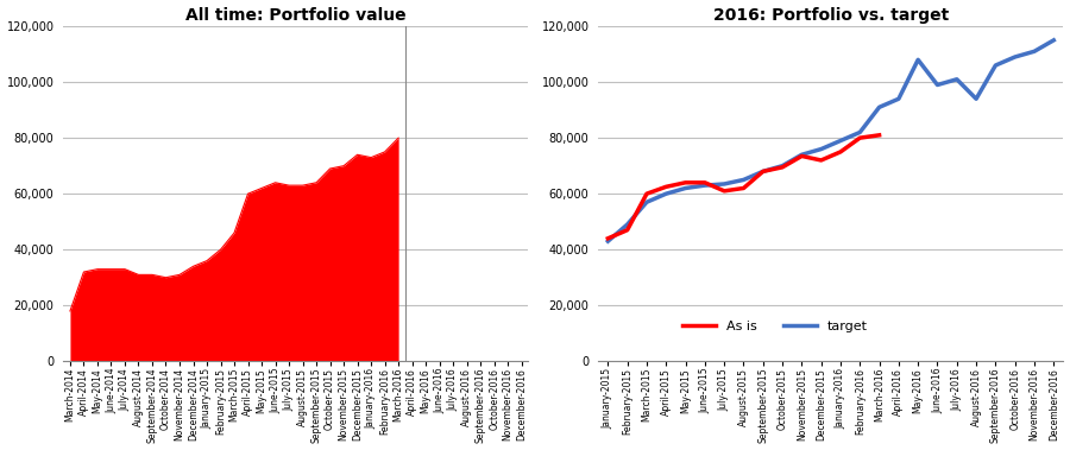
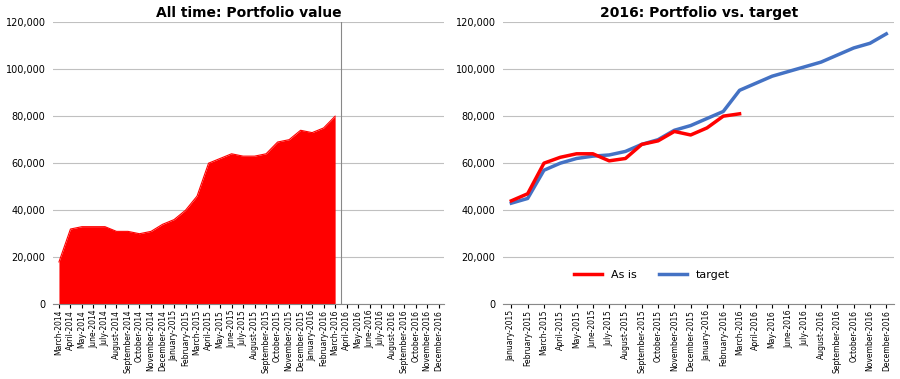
2016: Portfolio vs. target/target/February-2015: 49,000 -> 45,000
2016: Portfolio vs. target/target/May-2016: 108,000 -> 97,000
2016: Portfolio vs. target/target/August-2016: 94,000 -> 103,000
